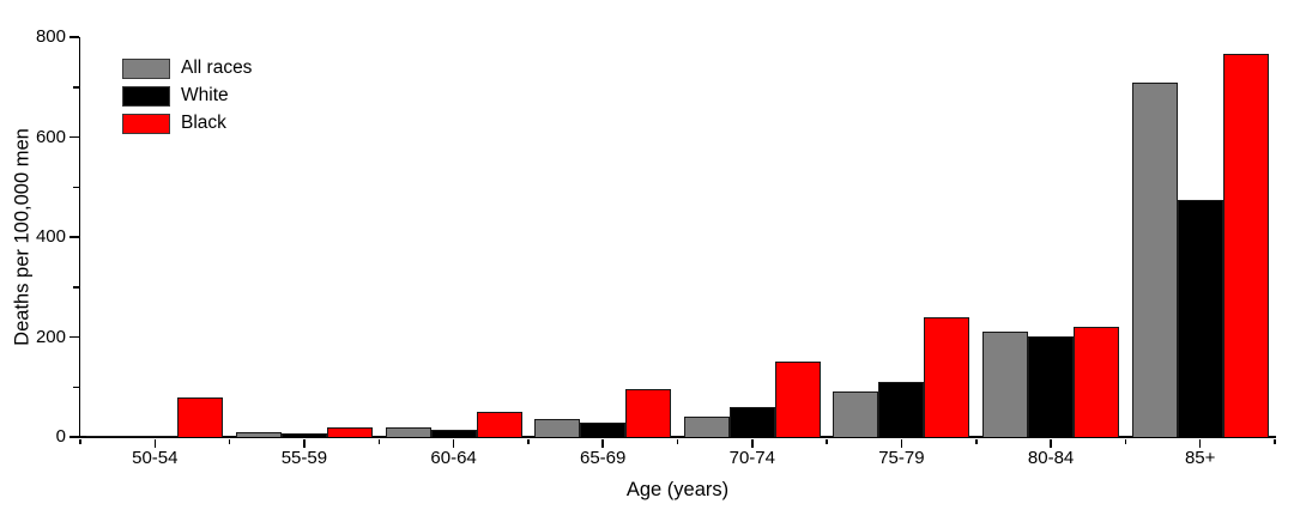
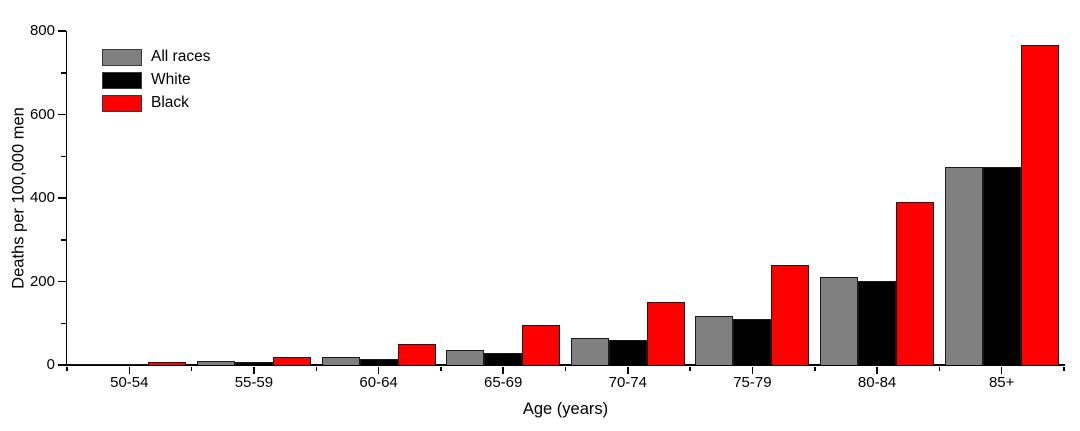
Black/50-54: 80 -> 10
All races/70-74: 40 -> 60
All races/75-79: 90 -> 120
Black/80-84: 220 -> 390
All races/85+: 710 -> 480
